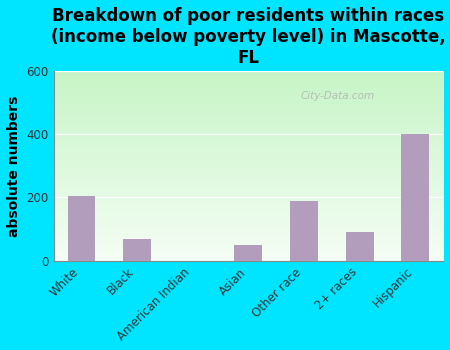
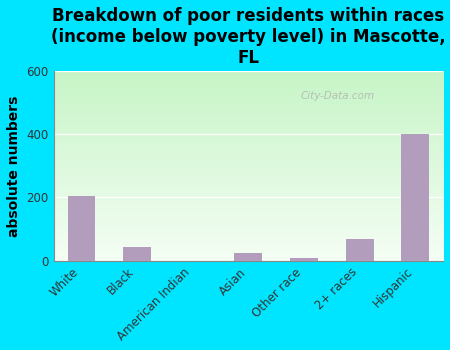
Black: 70 -> 45
Asian: 50 -> 25
Other race: 190 -> 8
2+ races: 90 -> 70
